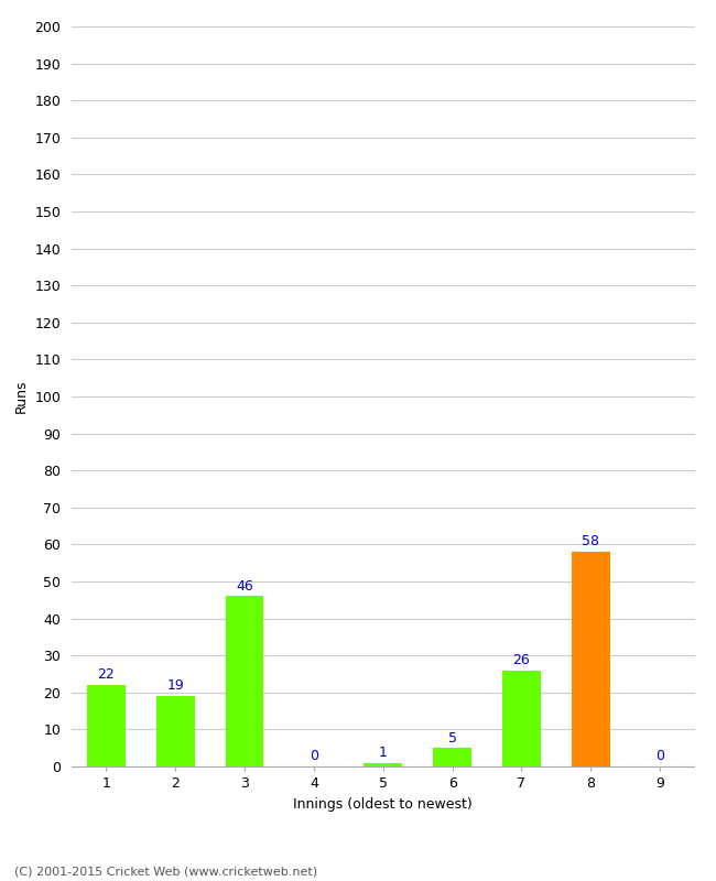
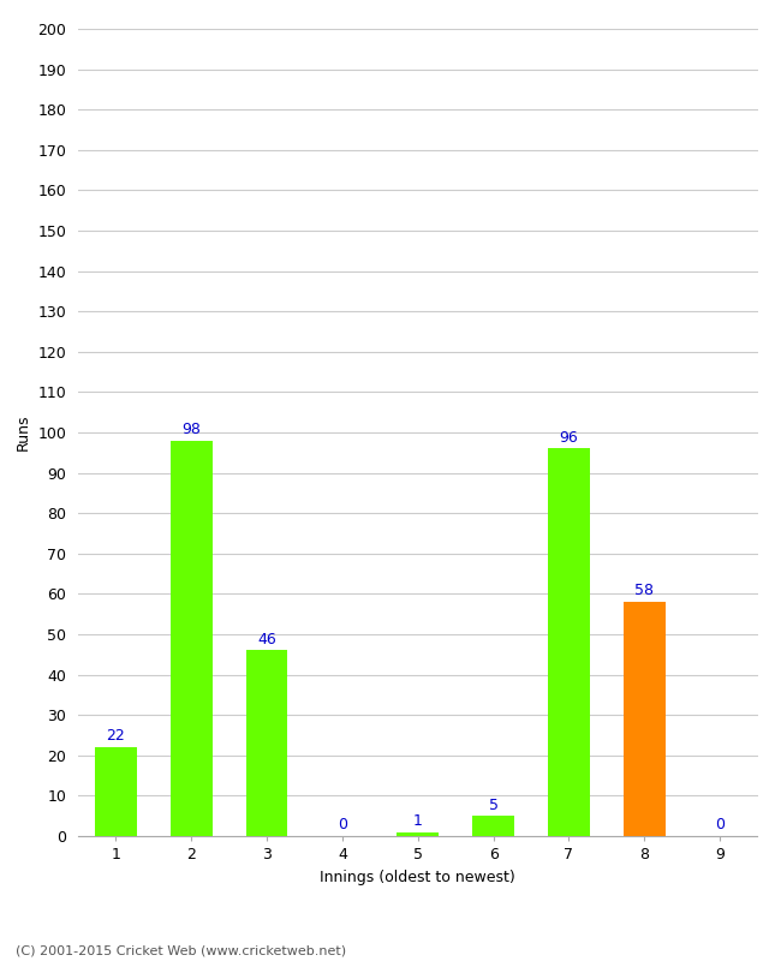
2: 19 -> 98
7: 26 -> 96
